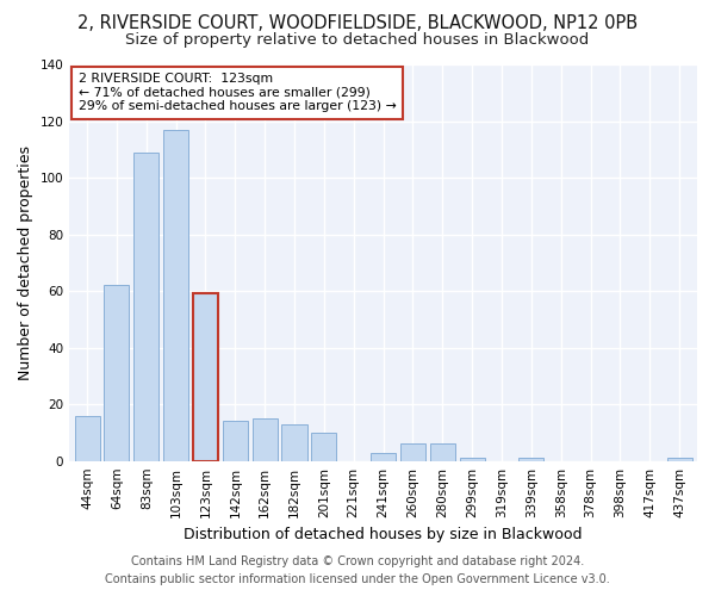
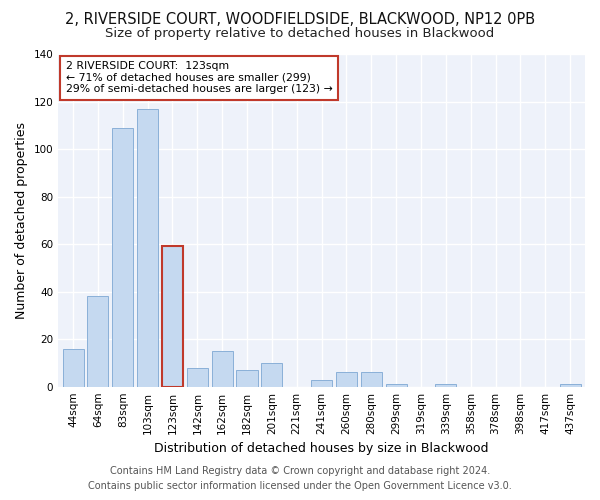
64sqm: 62 -> 38
142sqm: 14 -> 8
182sqm: 13 -> 7
